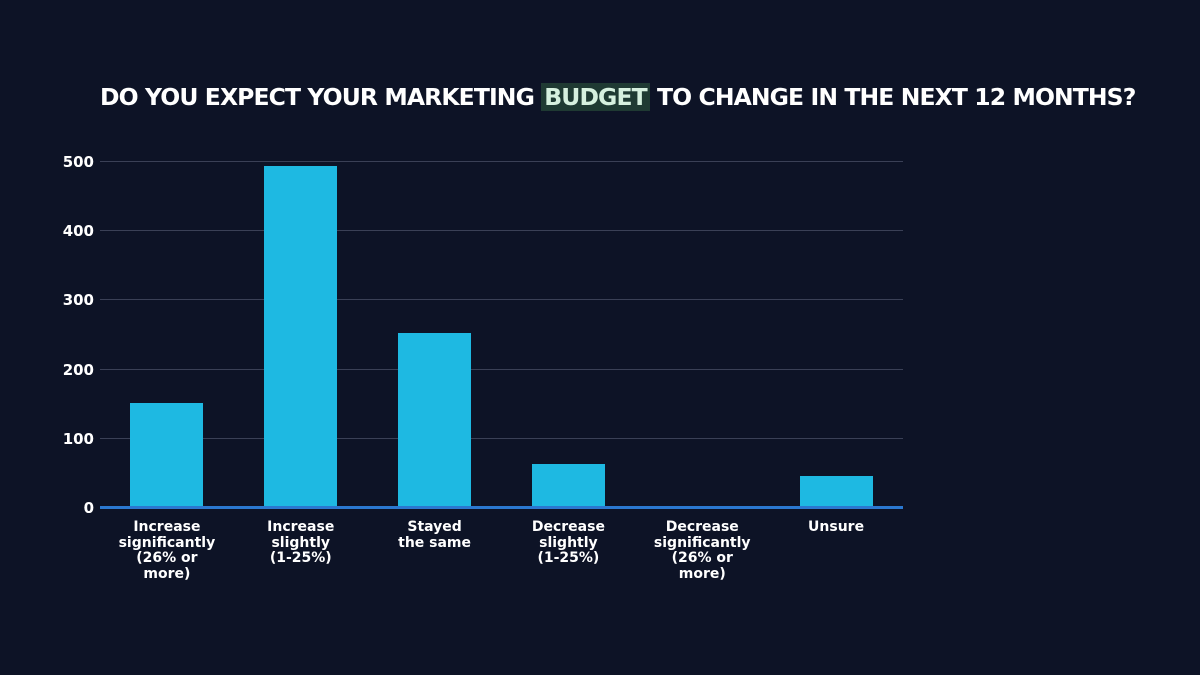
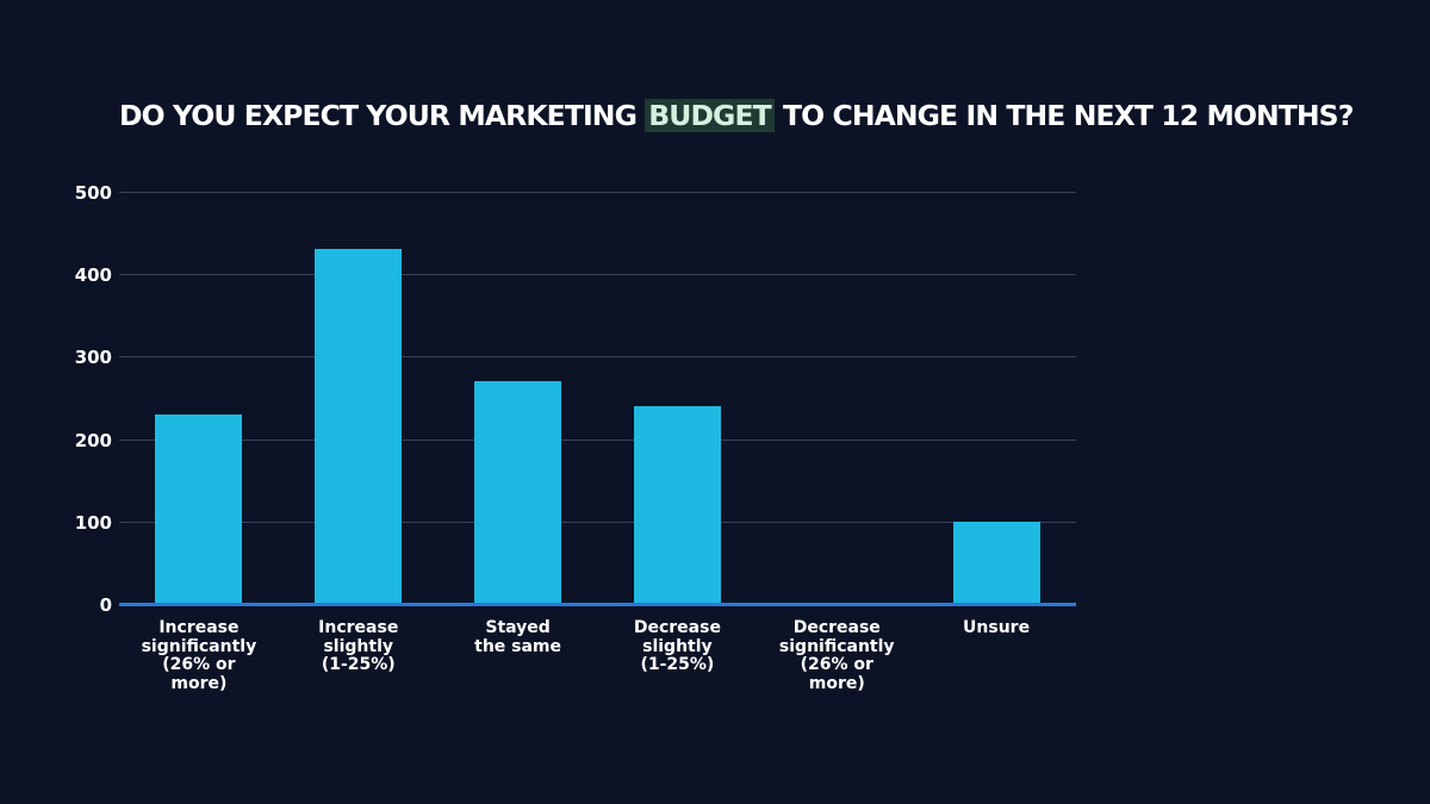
Increase significantly (26% or more): 150 -> 230
Increase slightly (1-25%): 490 -> 430
Stayed the same: 250 -> 270
Decrease slightly (1-25%): 60 -> 240
Unsure: 40 -> 100
